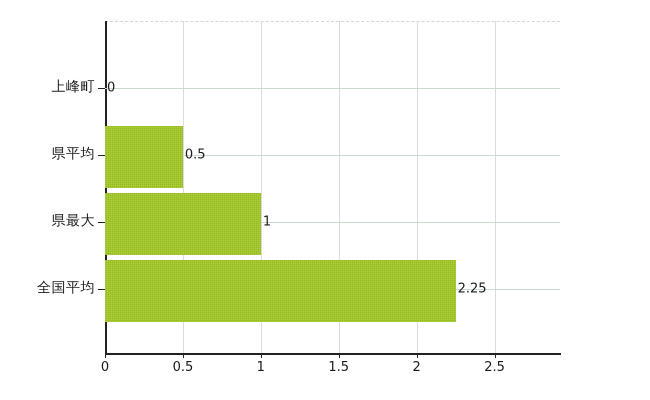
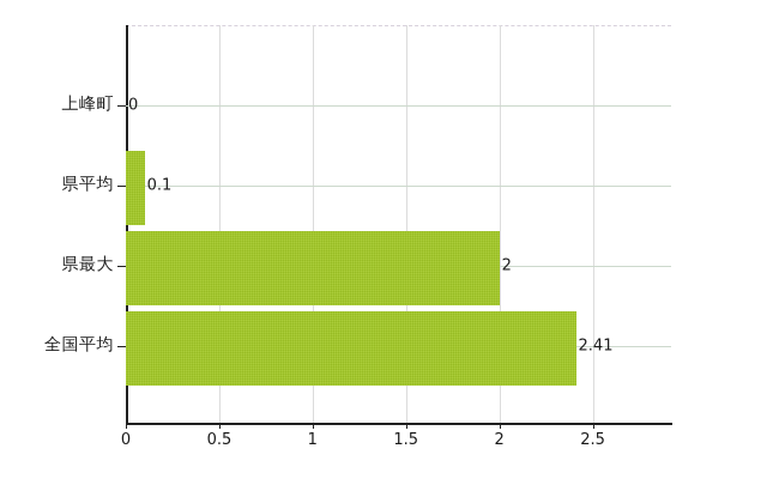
県平均: 0.5 -> 0.1
県最大: 1 -> 2
全国平均: 2.25 -> 2.41
